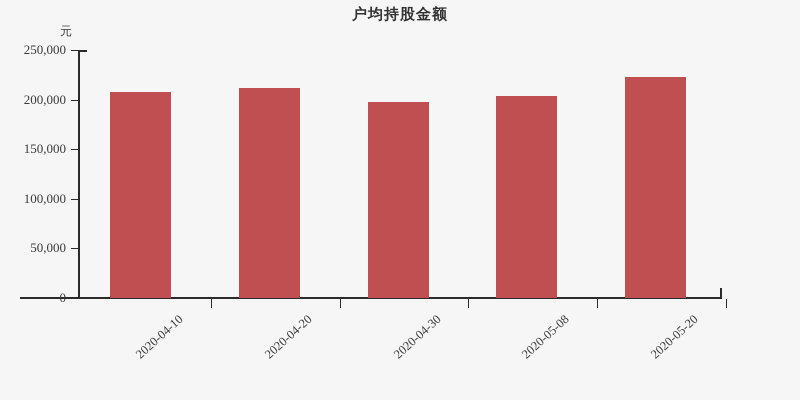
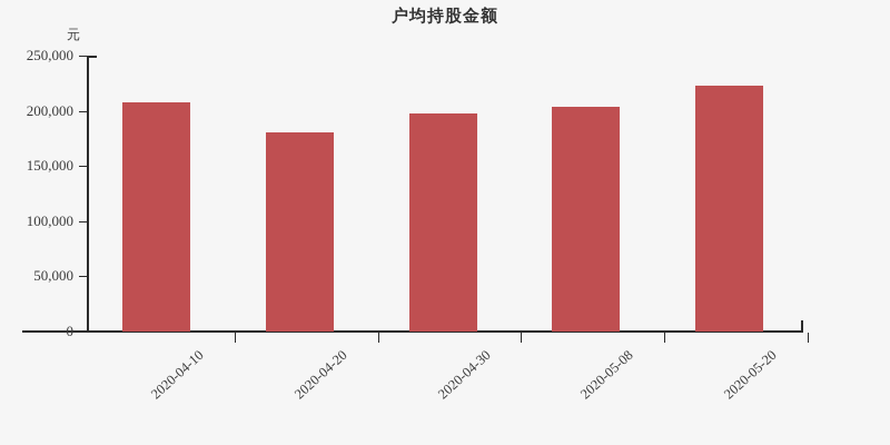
2020-04-20: 210000 -> 180000
